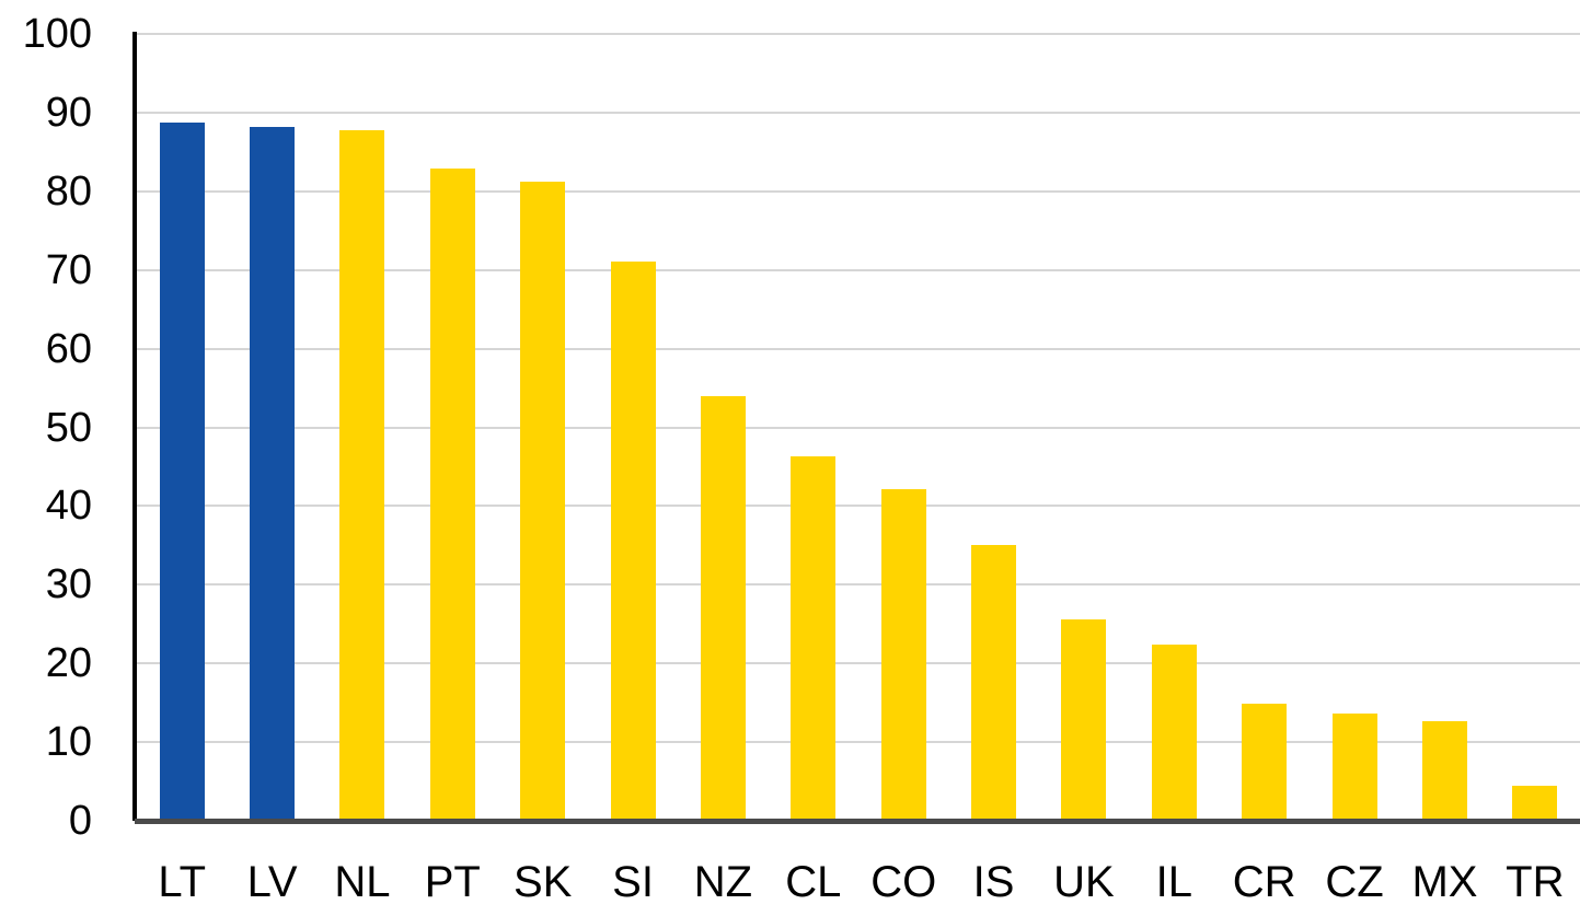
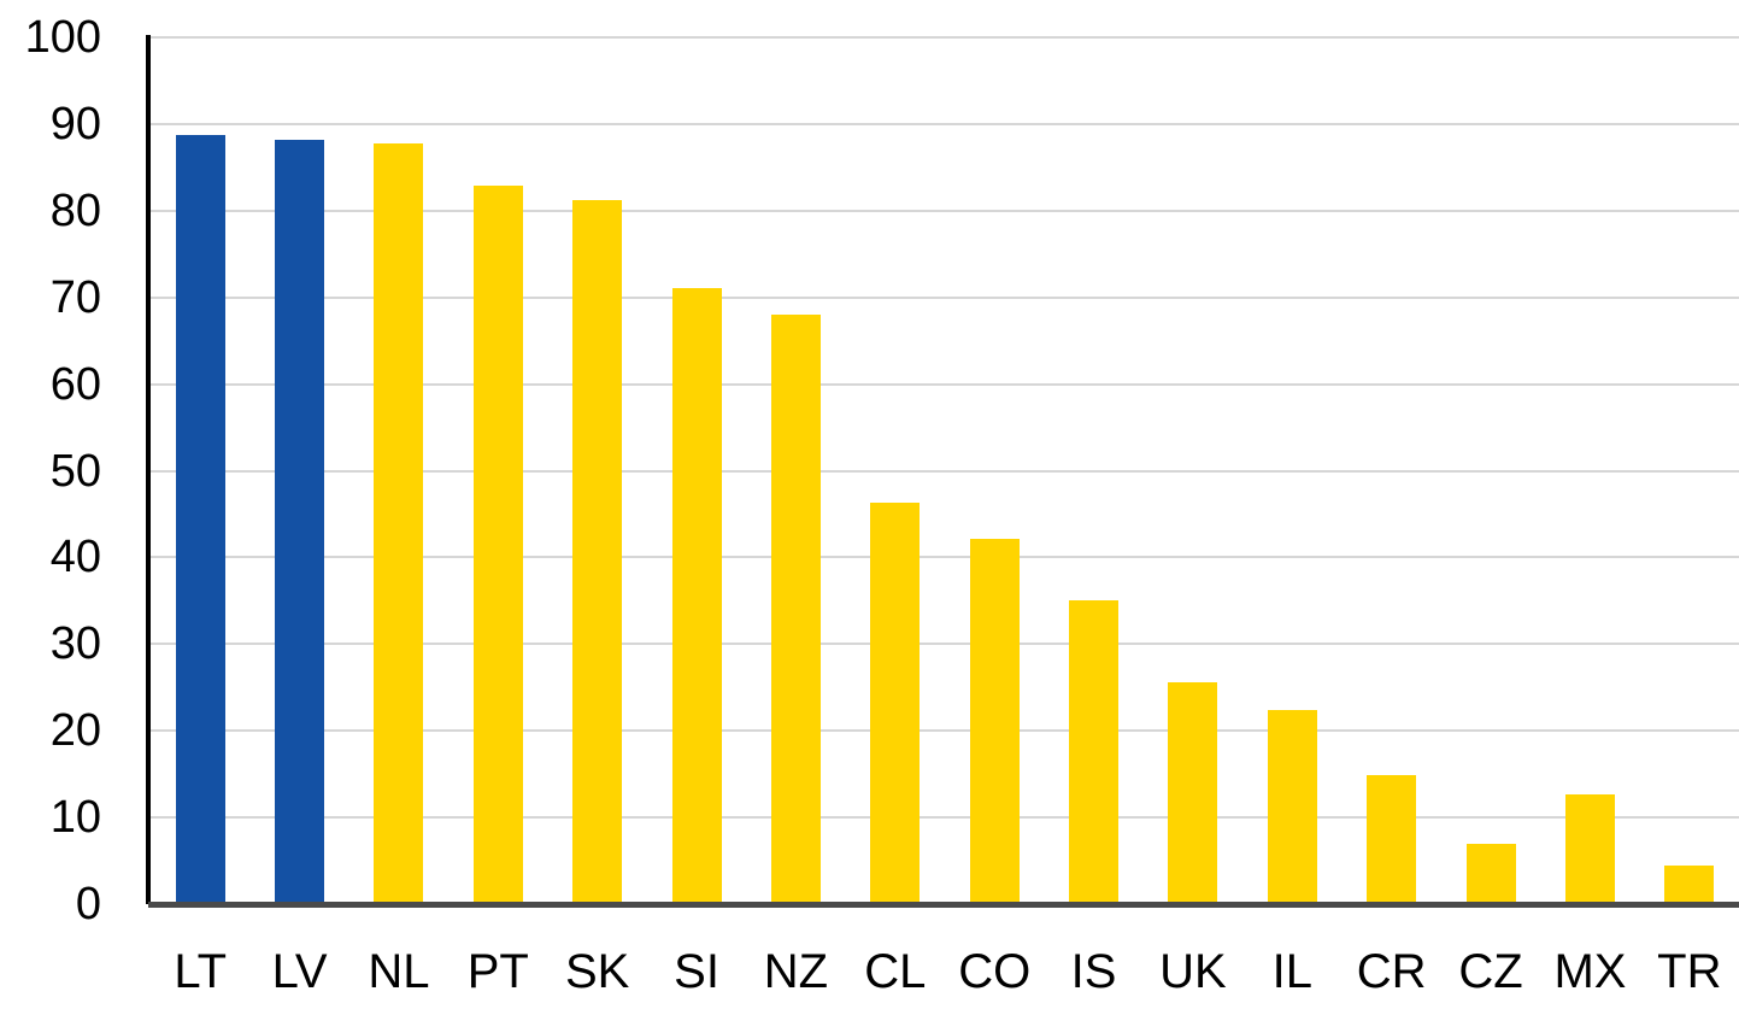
NZ: 54 -> 68
CZ: 14 -> 7
